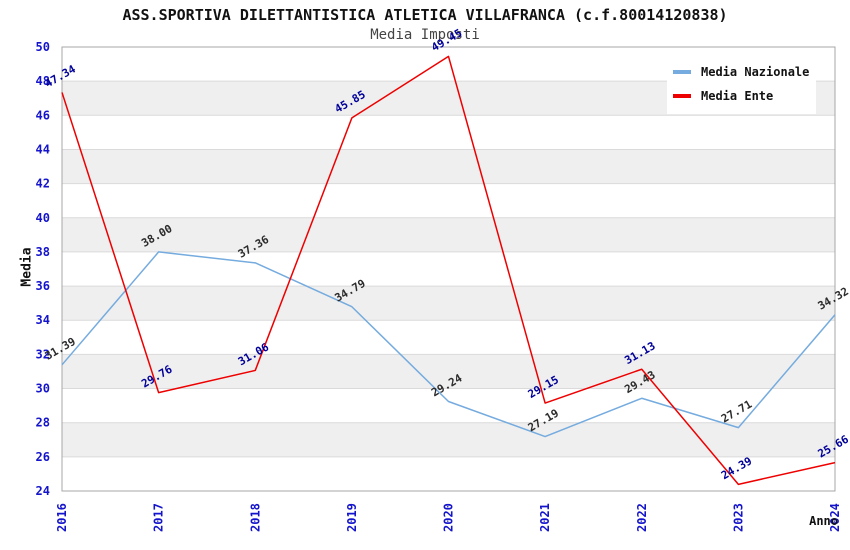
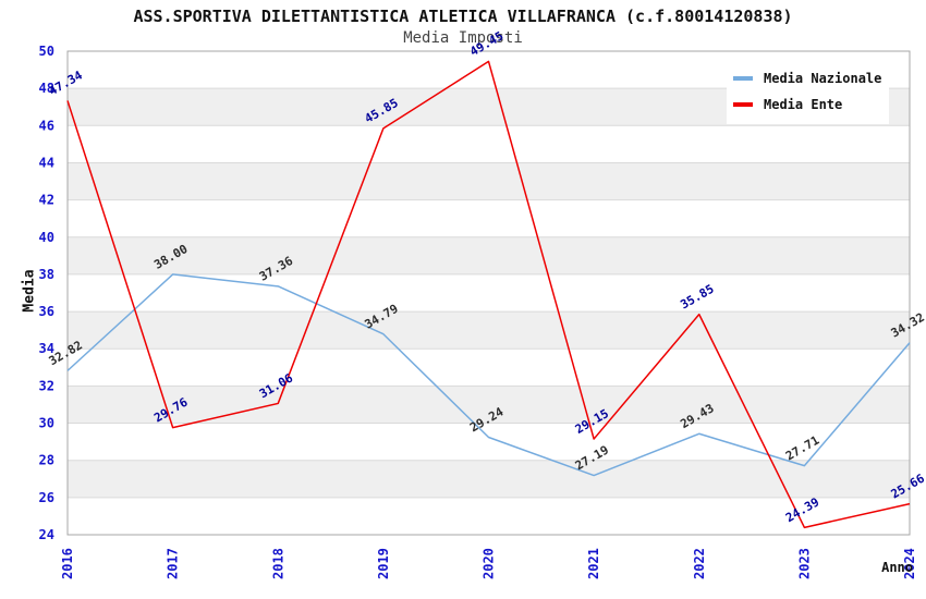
Media Nazionale/2016: 31.39 -> 32.82
Media Ente/2022: 31.13 -> 35.85
